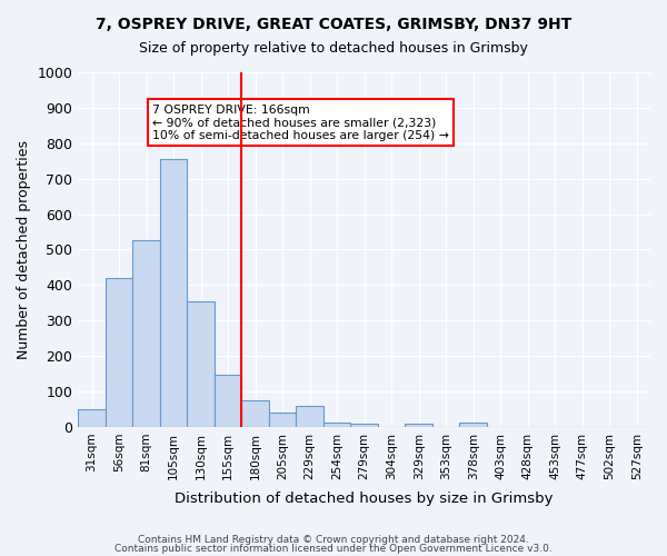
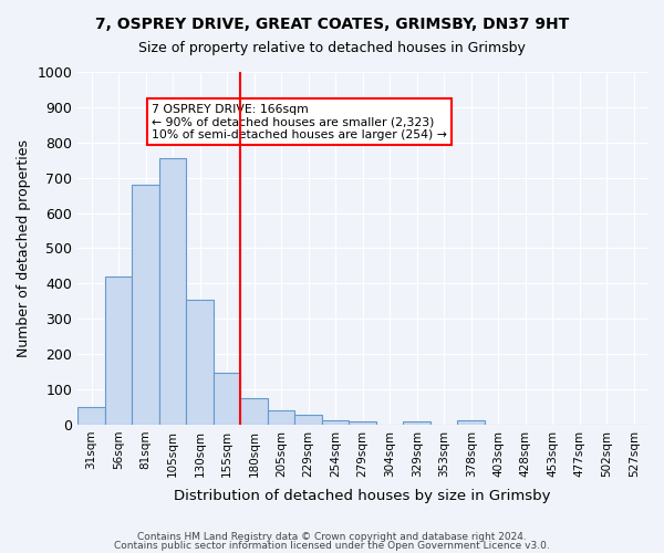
81sqm: 525 -> 680
229sqm: 60 -> 27
